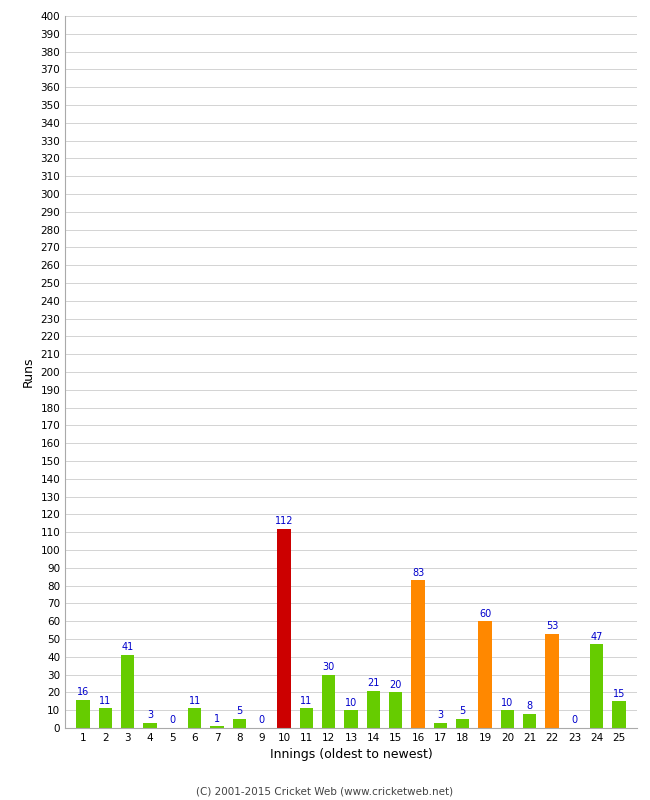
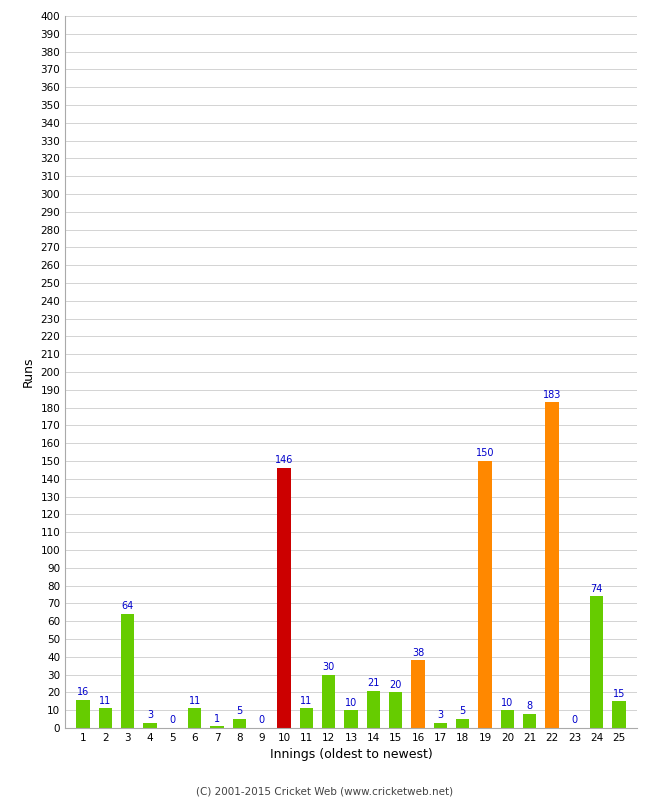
3: 41 -> 64
10: 112 -> 146
16: 83 -> 38
19: 60 -> 150
22: 53 -> 183
24: 47 -> 74
